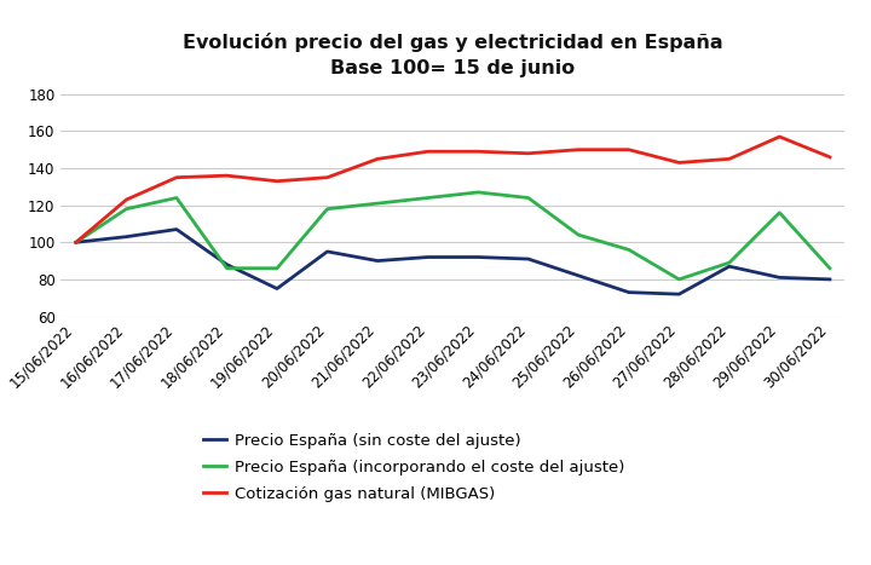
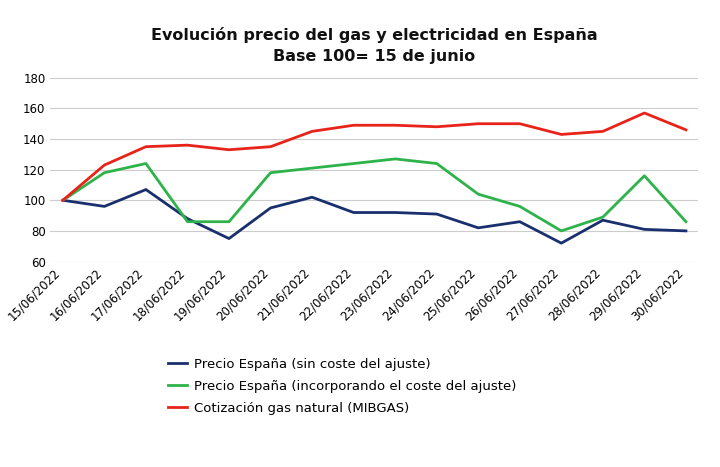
Precio España (sin coste del ajuste)/16/06/2022: 103 -> 96
Precio España (sin coste del ajuste)/21/06/2022: 90 -> 102
Precio España (sin coste del ajuste)/26/06/2022: 73 -> 86
